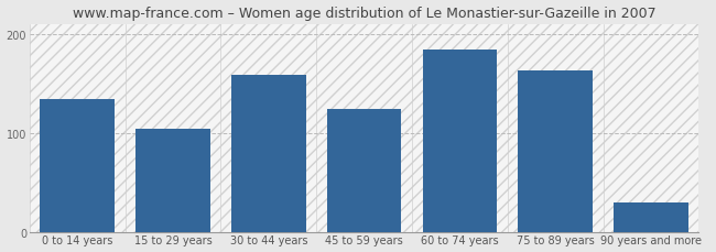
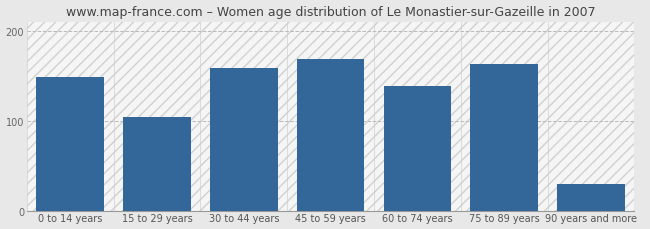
0 to 14 years: 134 -> 148
45 to 59 years: 124 -> 168
60 to 74 years: 184 -> 138
